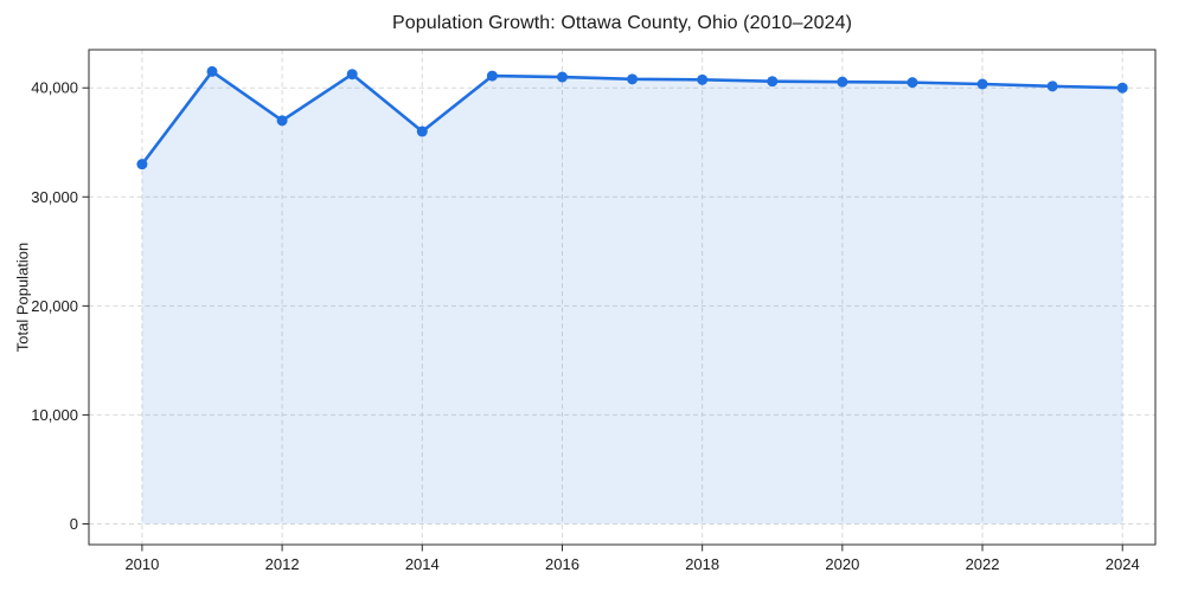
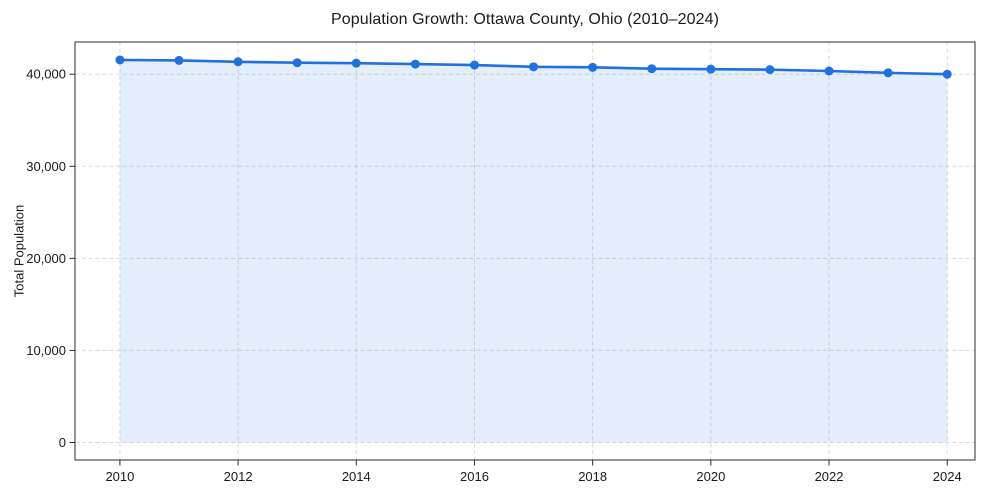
2010: 33000 -> 42000
2012: 37000 -> 41000
2014: 36000 -> 41000
